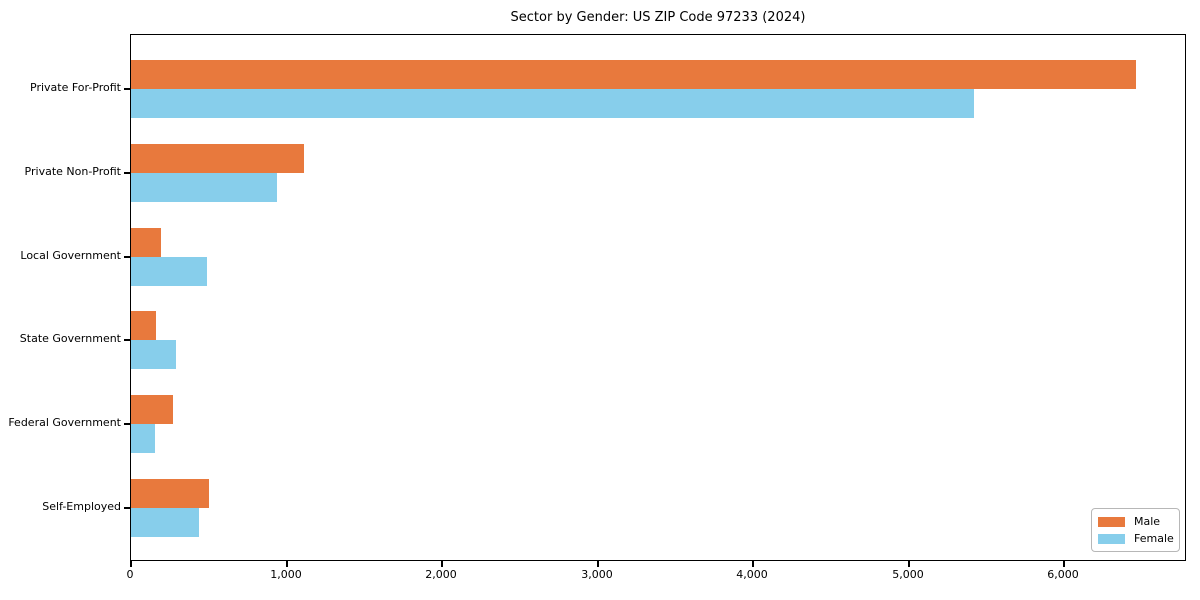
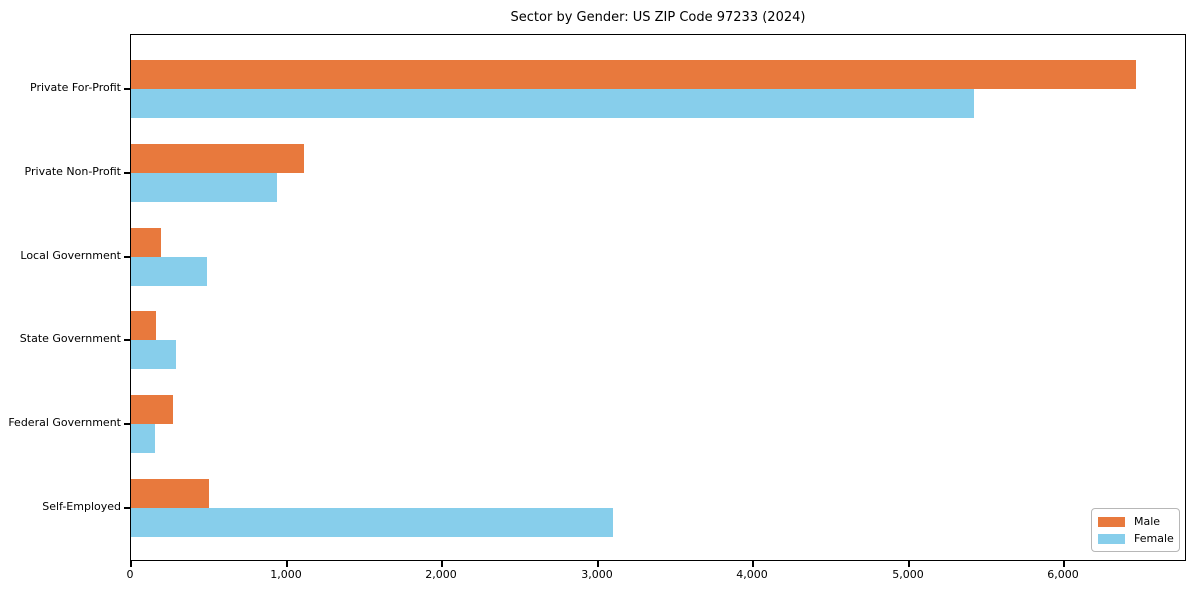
Female/Self-Employed: 440 -> 3100
